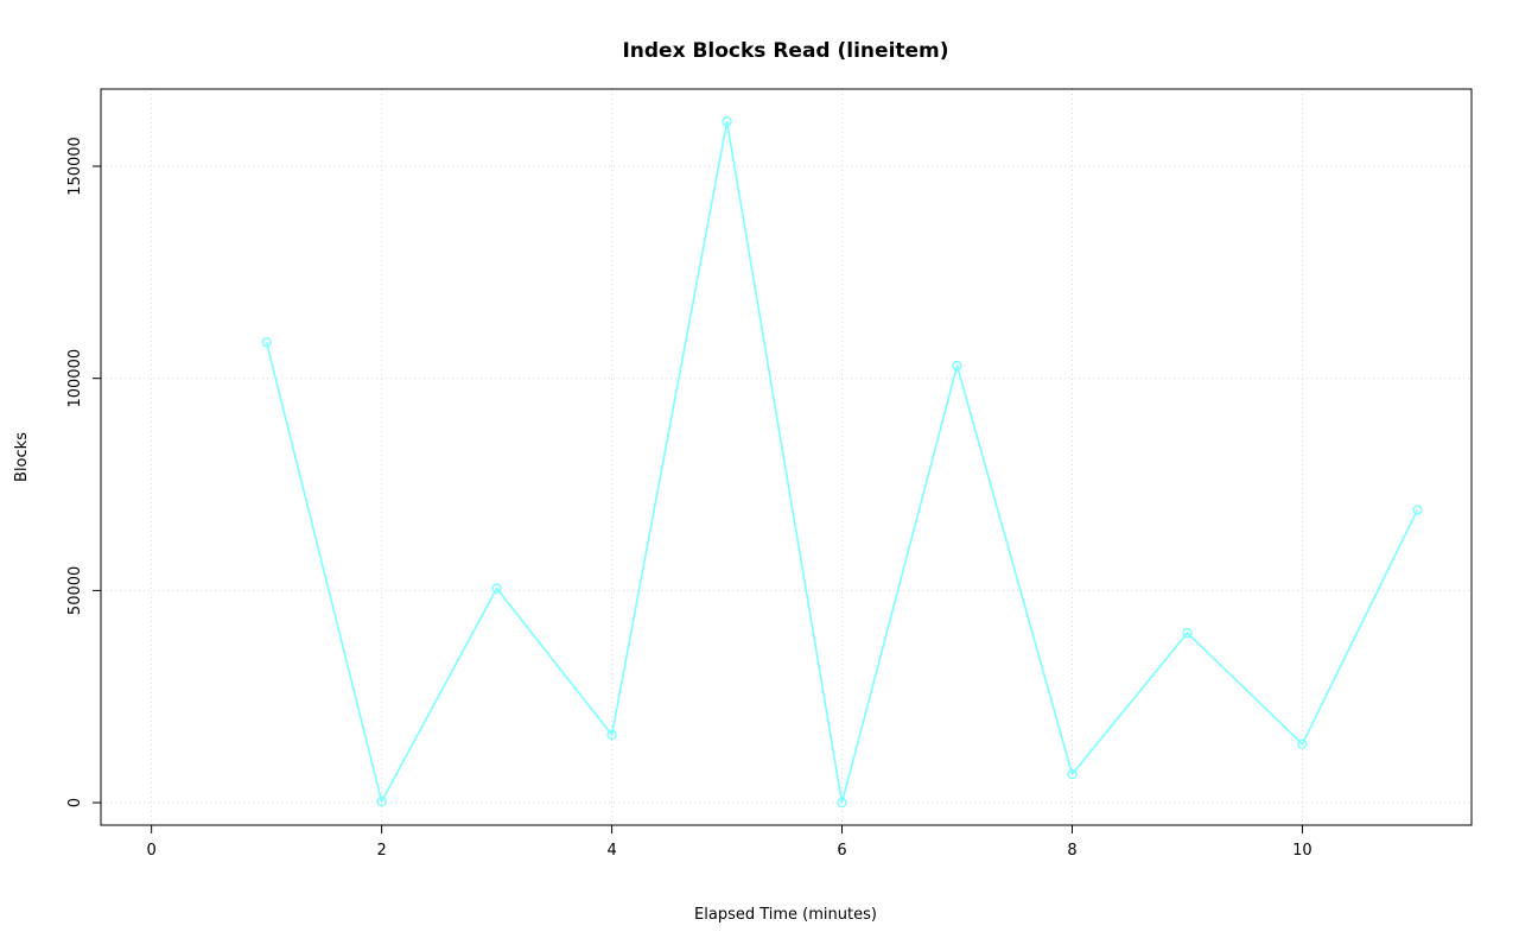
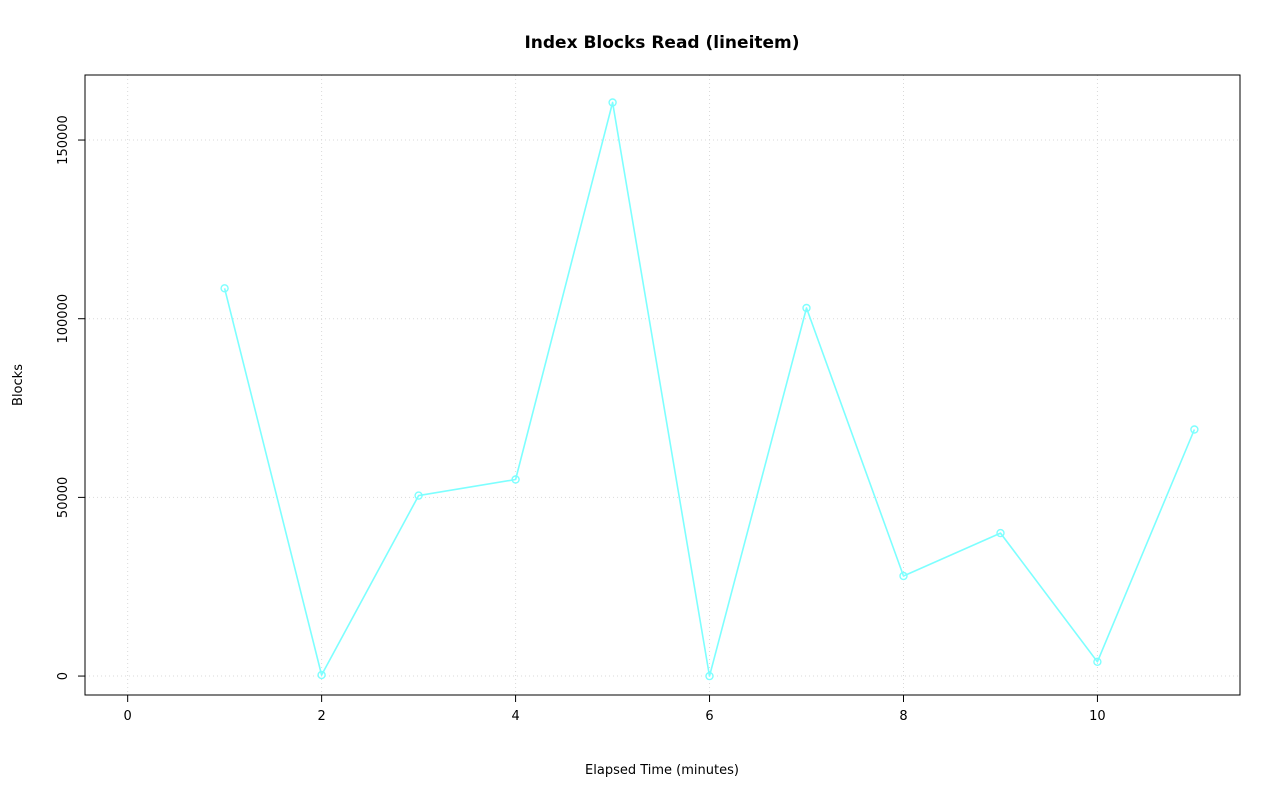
4: 16000 -> 55000
8: 7000 -> 28000
10: 14000 -> 4000
